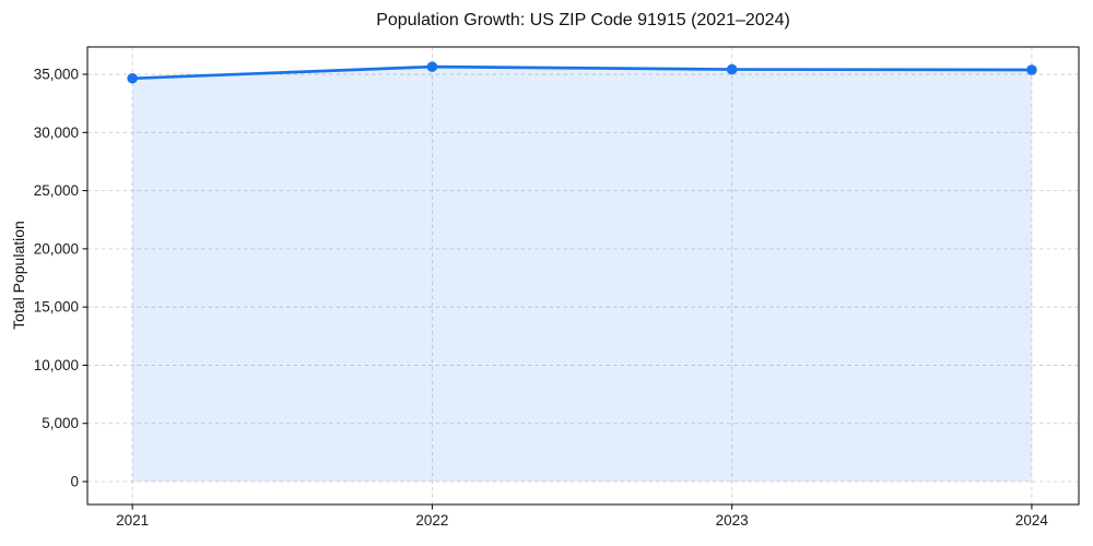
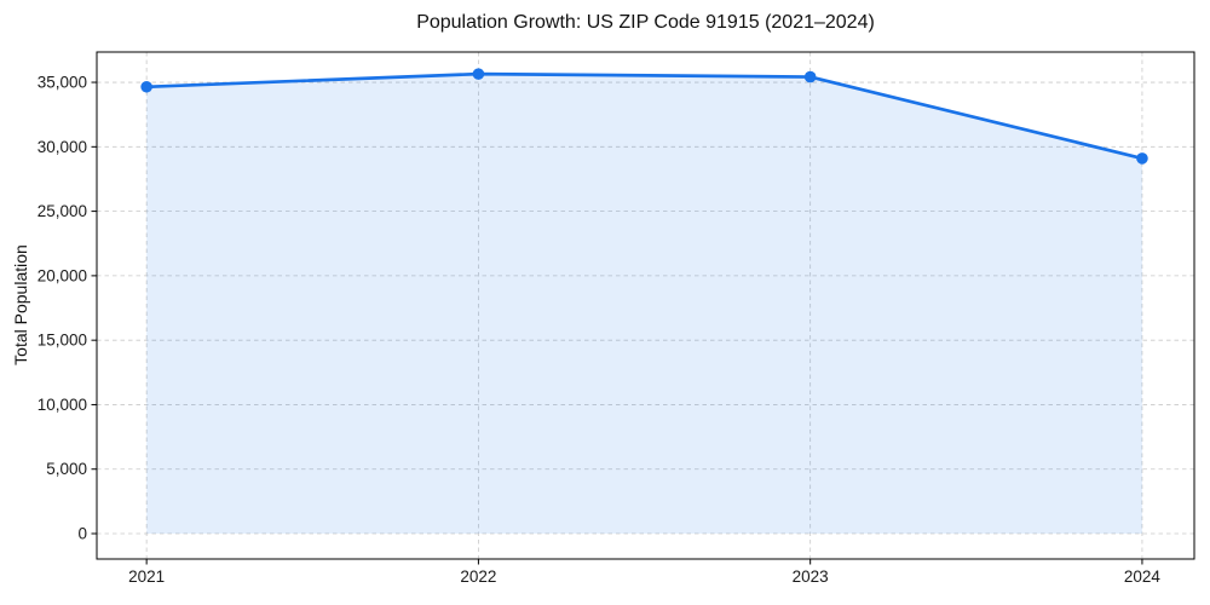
2024: 35400 -> 29100
